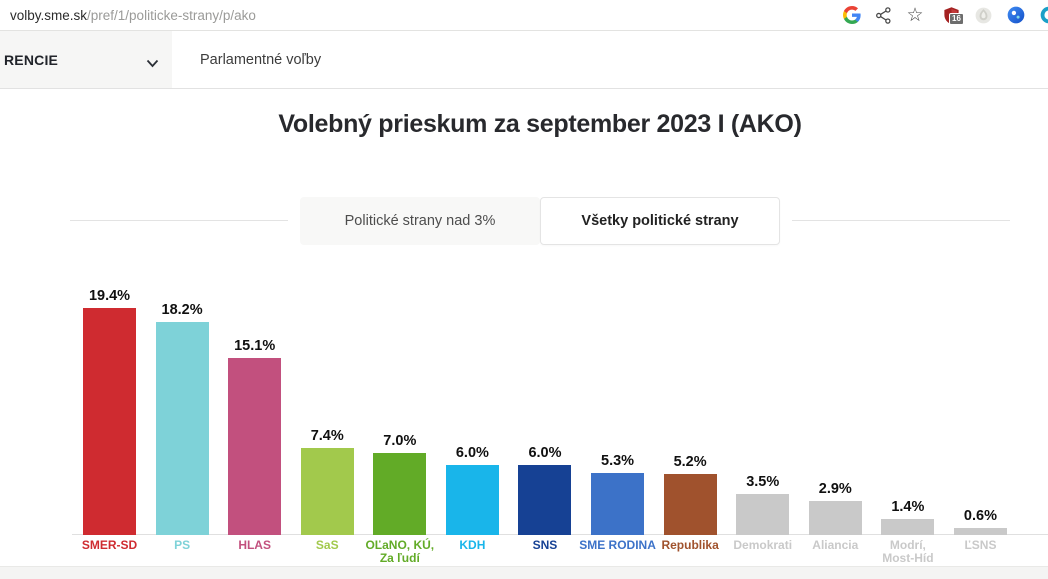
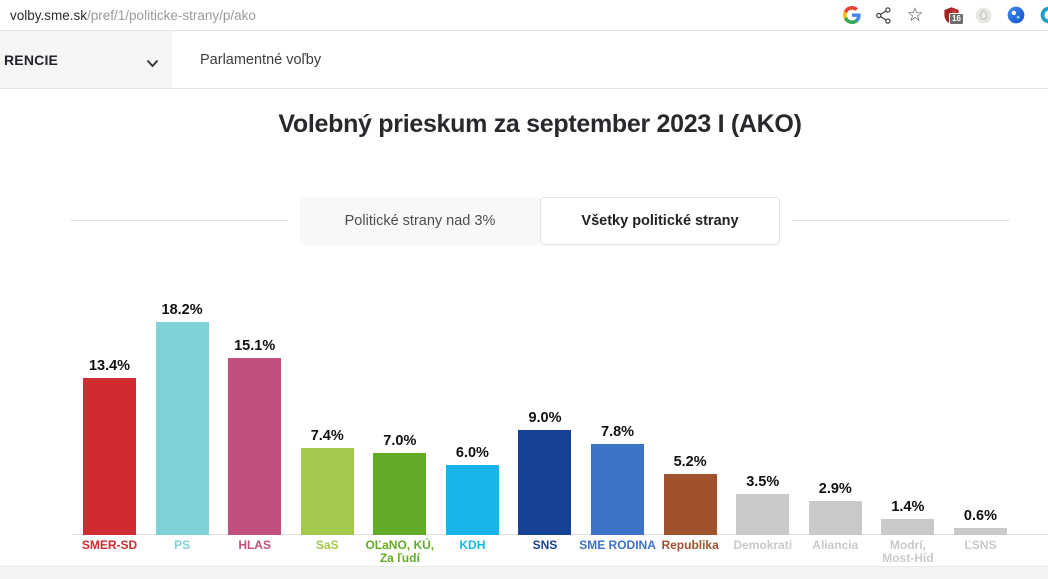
SMER-SD: 19.4% -> 13.4%
SNS: 6.0% -> 9.0%
SME RODINA: 5.3% -> 7.8%
